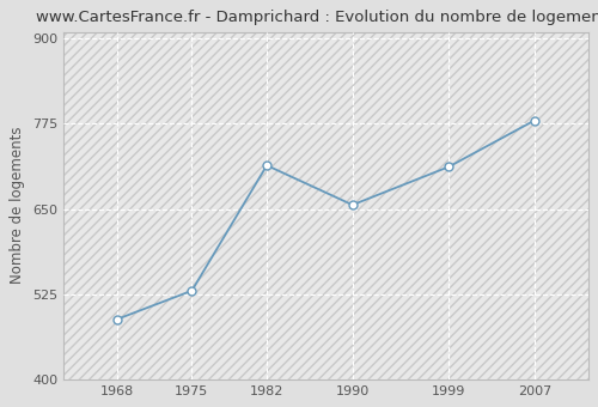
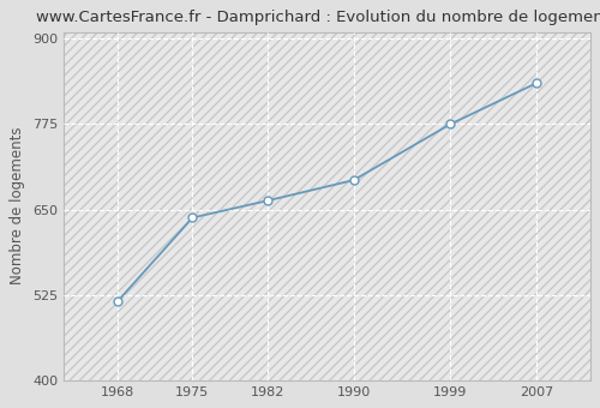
1968: 488 -> 515
1975: 530 -> 638
1982: 714 -> 663
1990: 656 -> 693
1999: 712 -> 775
2007: 780 -> 835
